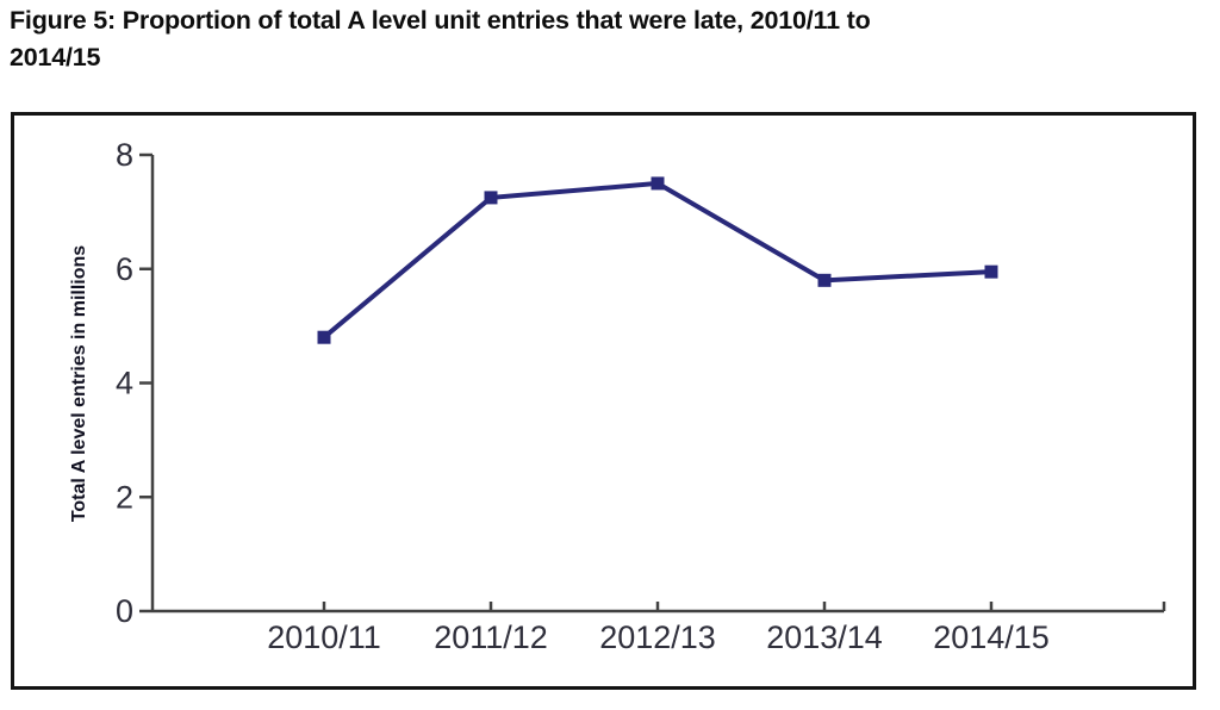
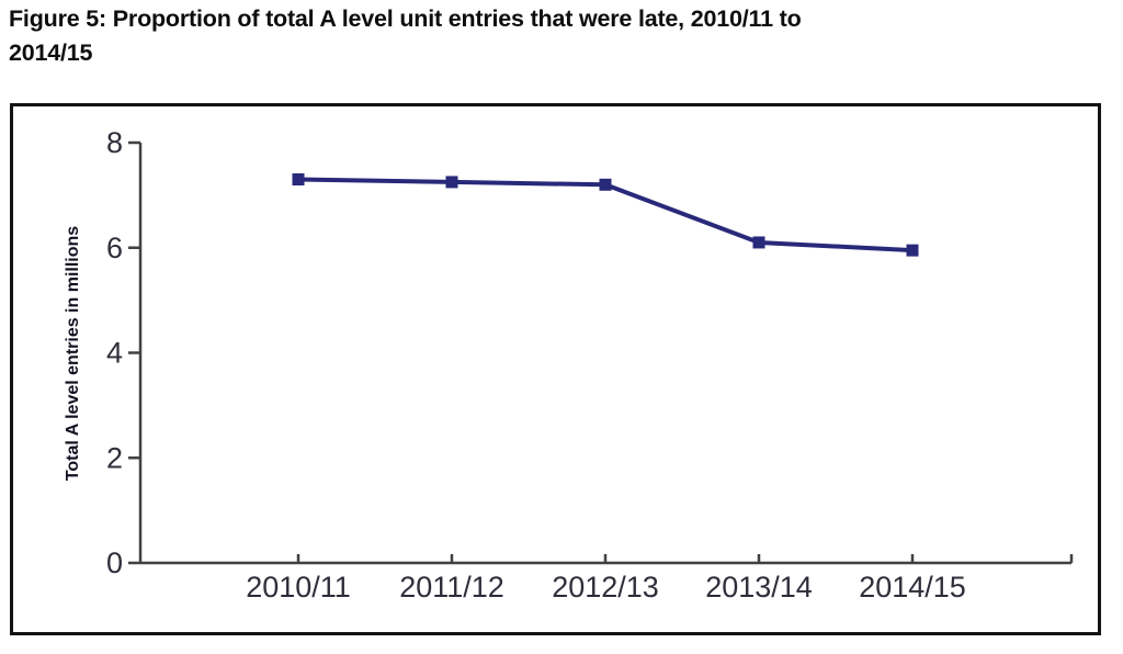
2010/11: 4.8 -> 7.3
2012/13: 7.5 -> 7.2
2013/14: 5.8 -> 6.1
